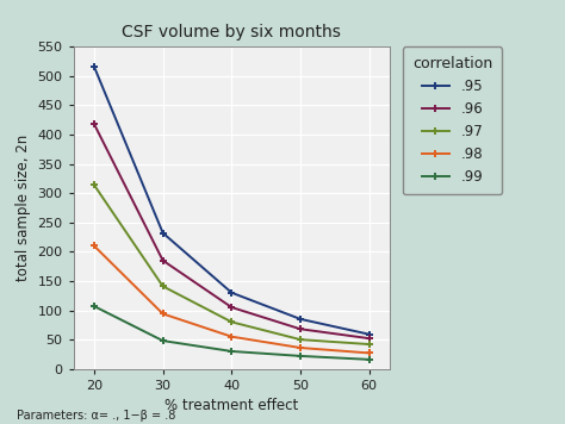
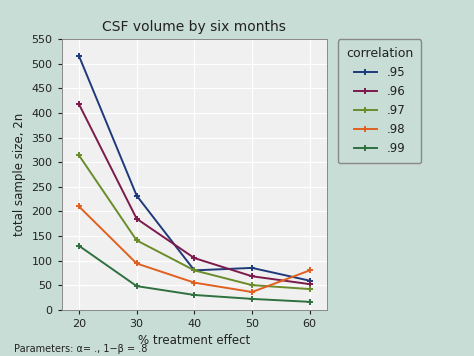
.99/20: 107 -> 130
.95/40: 130 -> 80
.98/60: 27 -> 80
